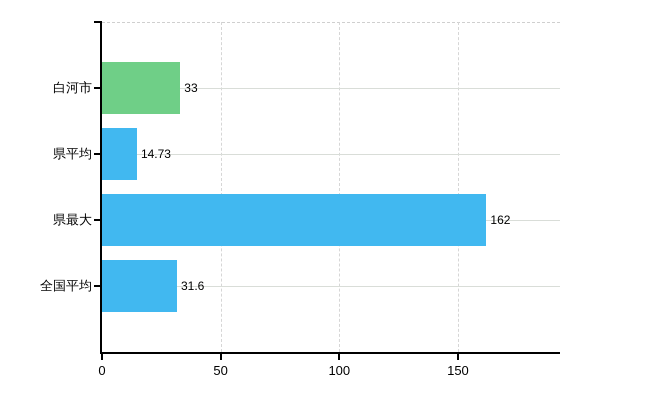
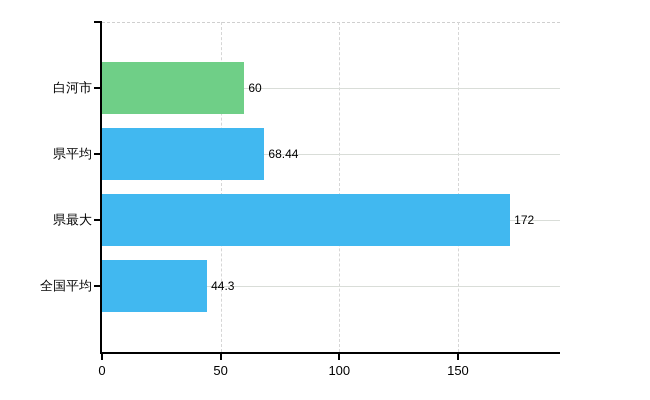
白河市: 33 -> 60
県平均: 14.73 -> 68.44
県最大: 162 -> 172
全国平均: 31.6 -> 44.3
